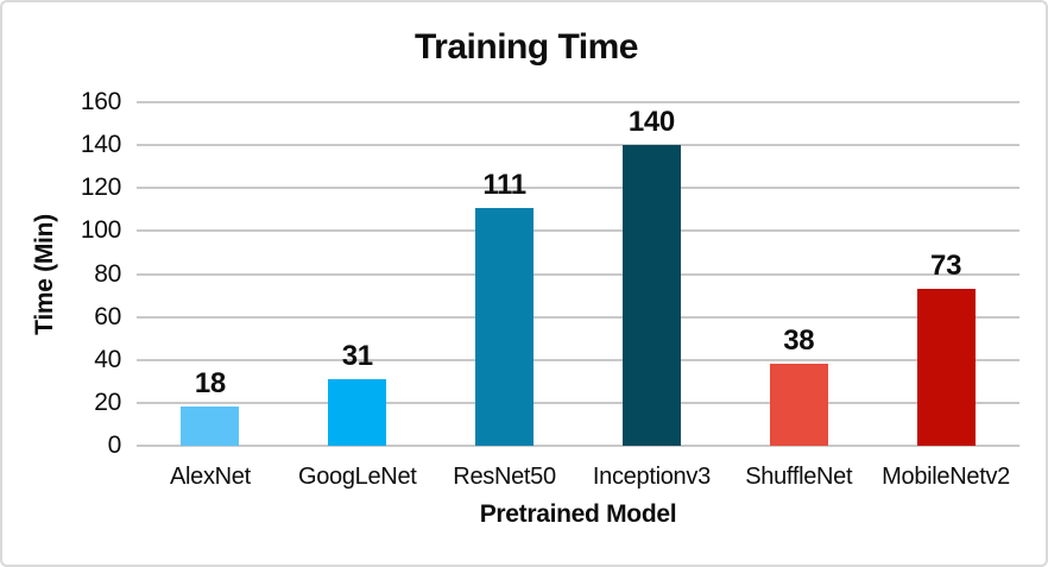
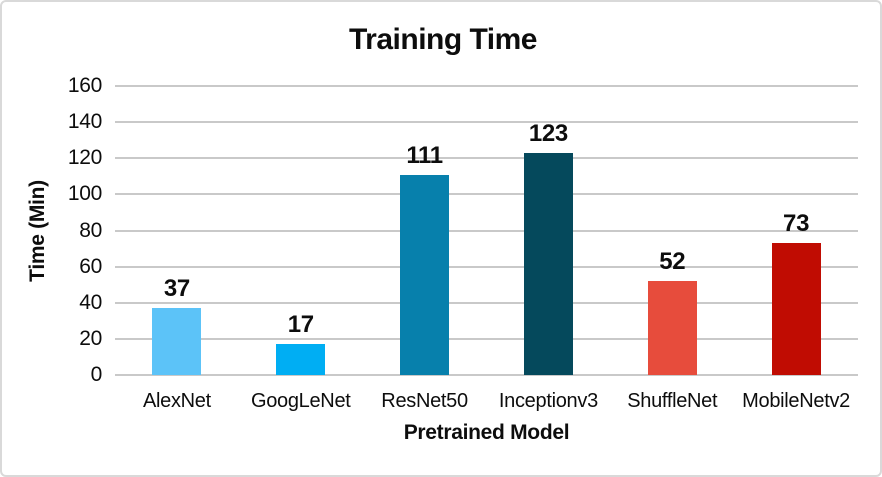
AlexNet: 18 -> 37
GoogLeNet: 31 -> 17
Inceptionv3: 140 -> 123
ShuffleNet: 38 -> 52
